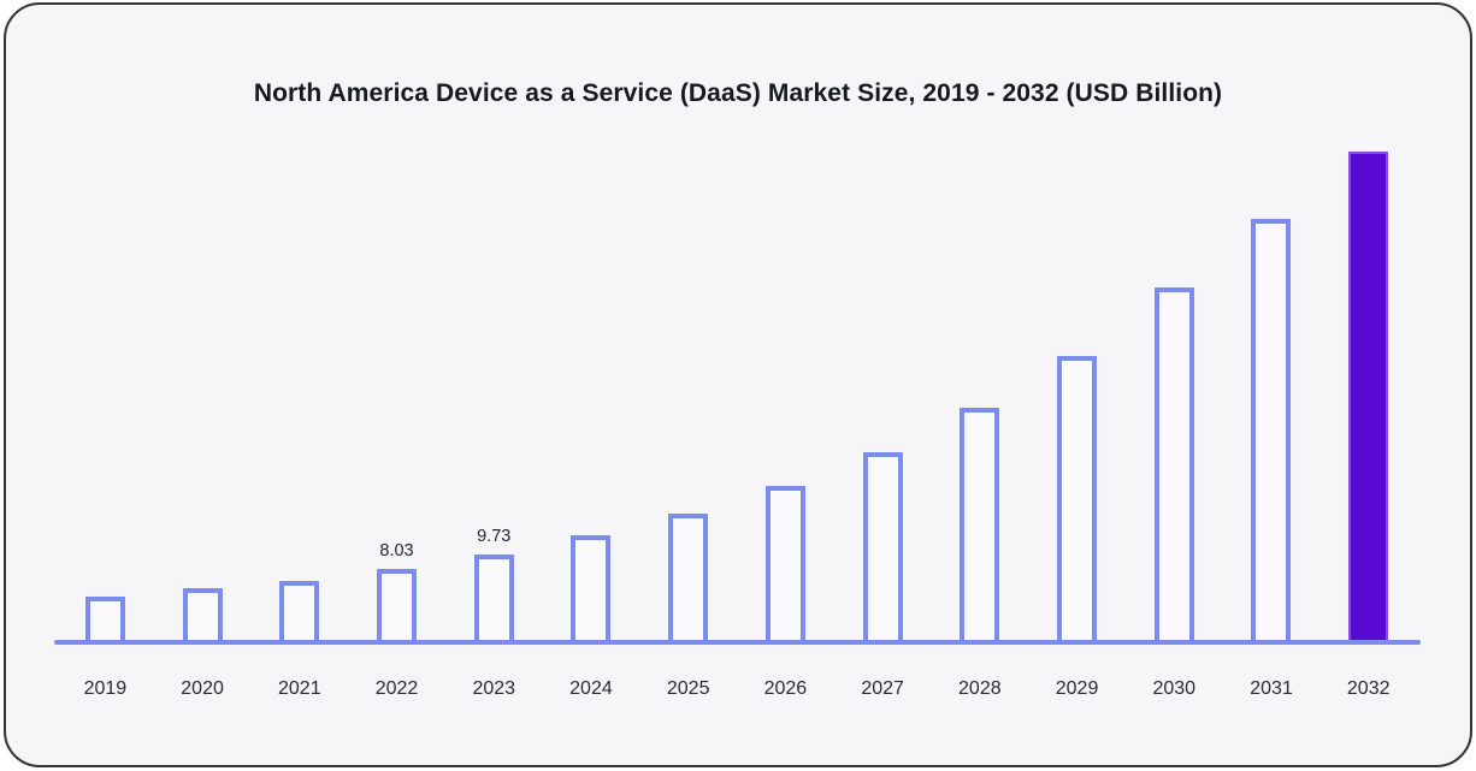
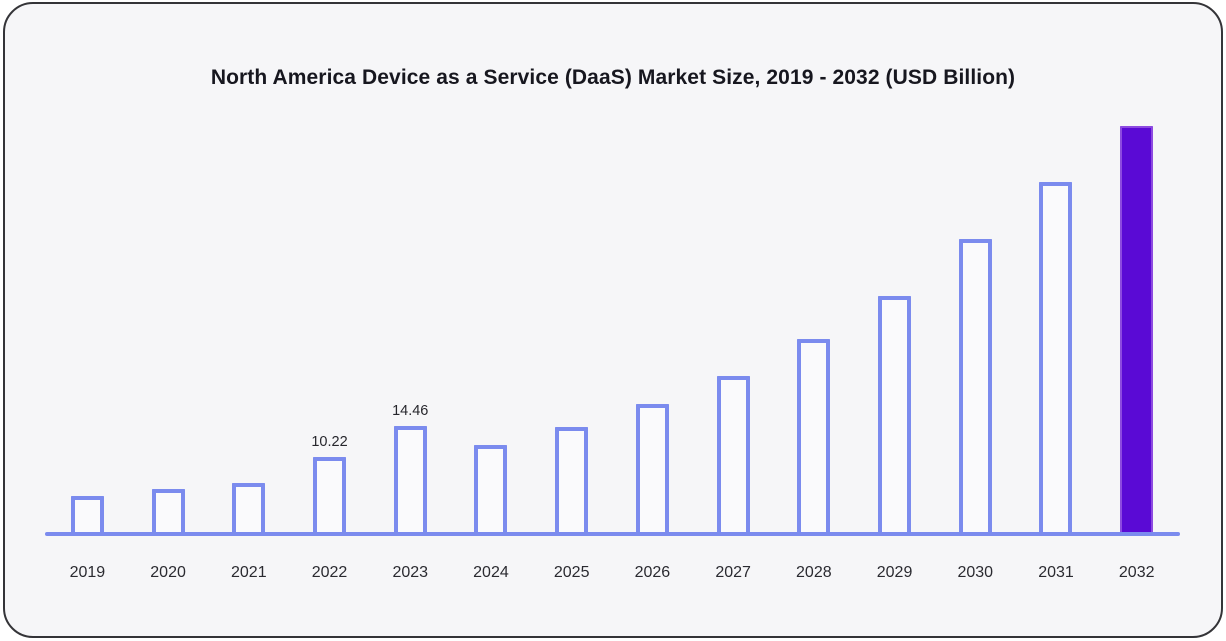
2022: 8.03 -> 10.22
2023: 9.73 -> 14.46
